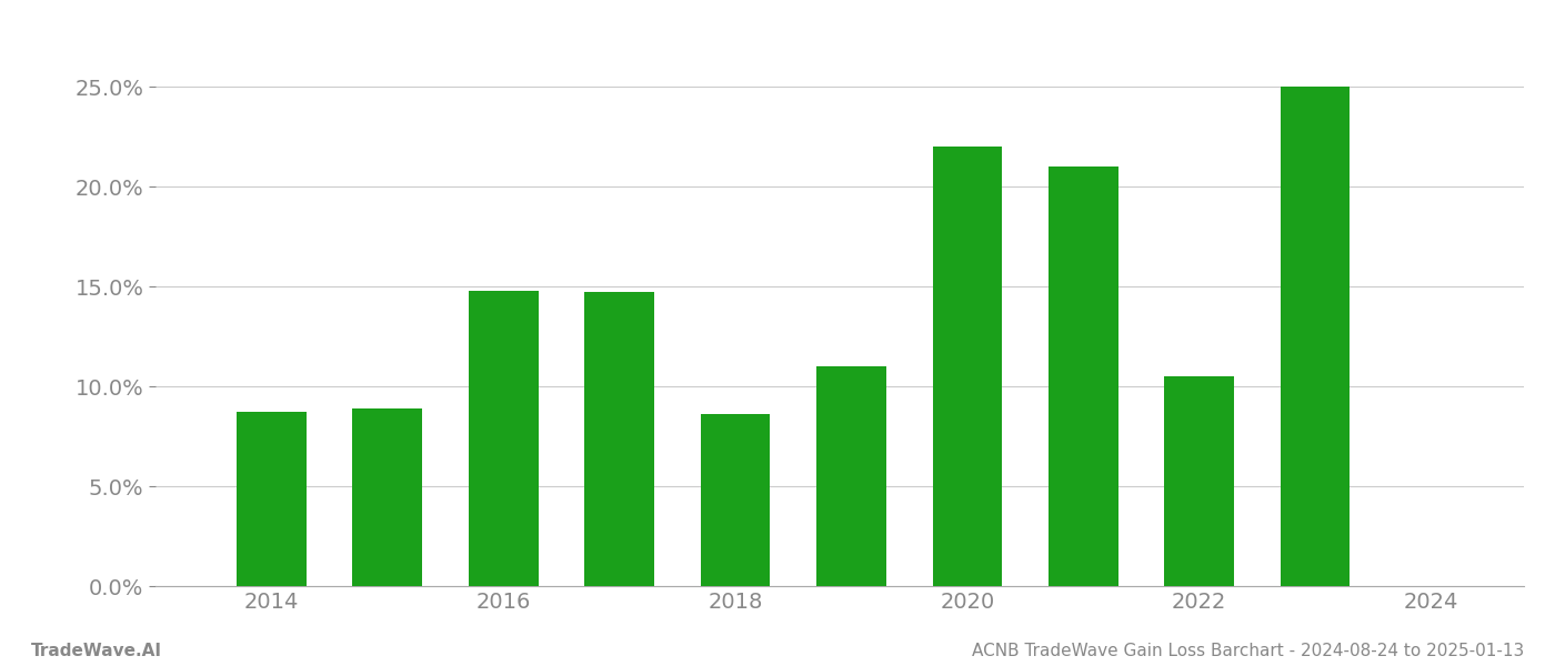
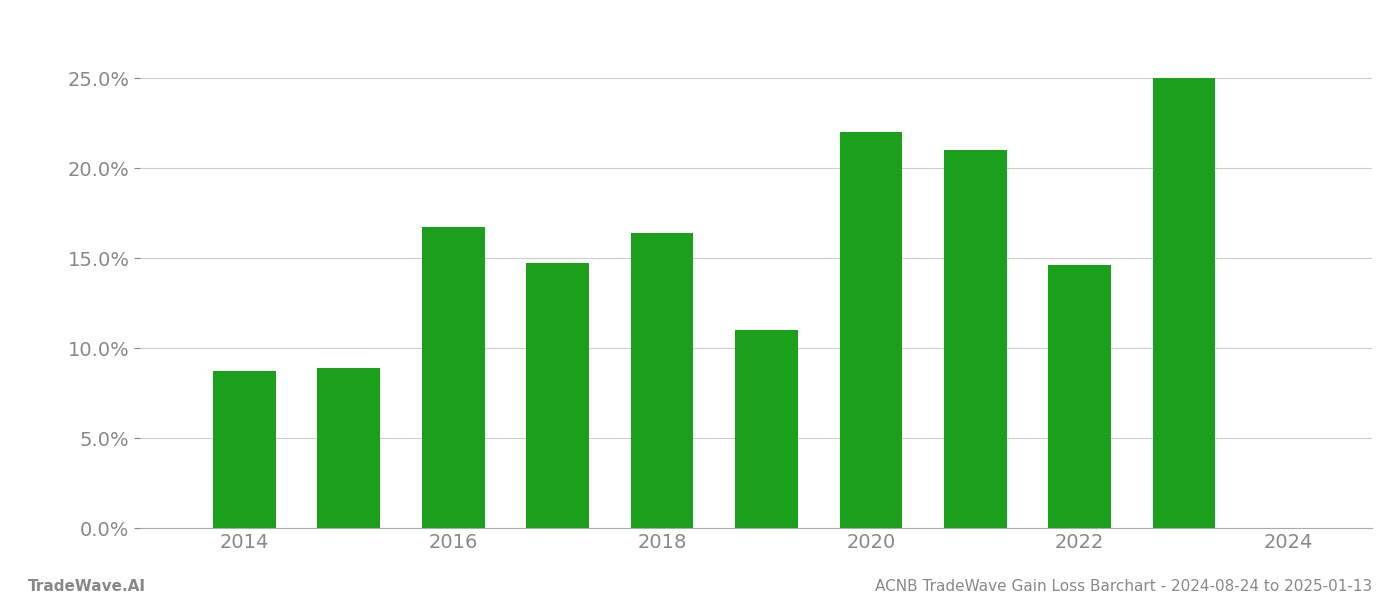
2016: 14.8% -> 16.7%
2018: 8.6% -> 16.4%
2022: 10.5% -> 14.6%
